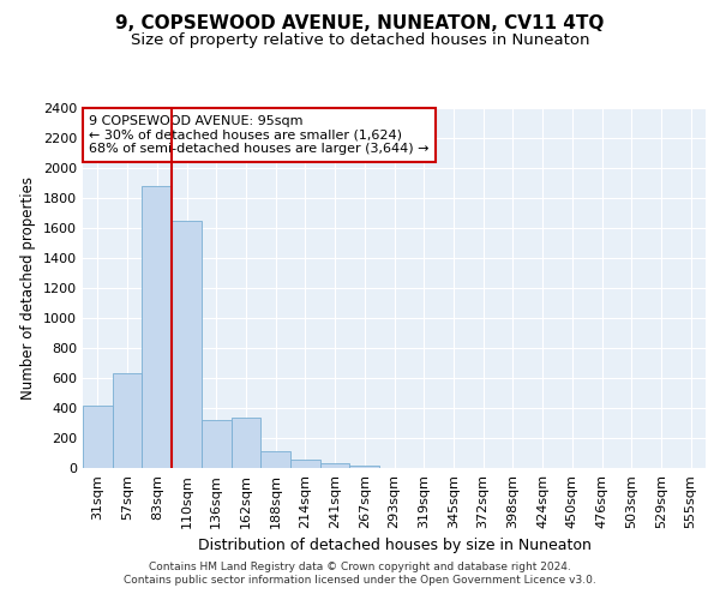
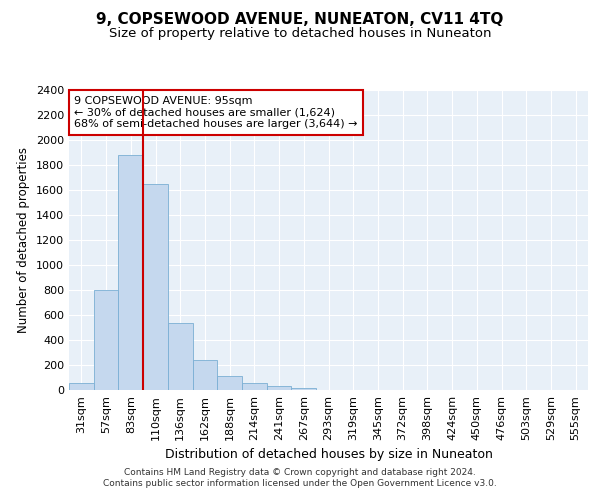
31sqm: 420 -> 60
57sqm: 630 -> 800
136sqm: 320 -> 540
162sqm: 340 -> 240
